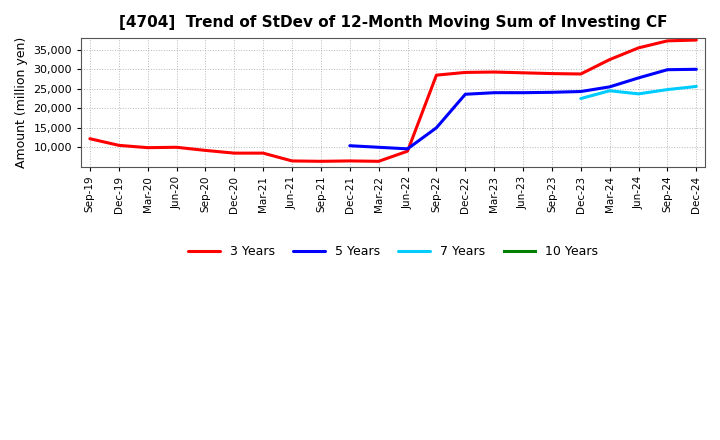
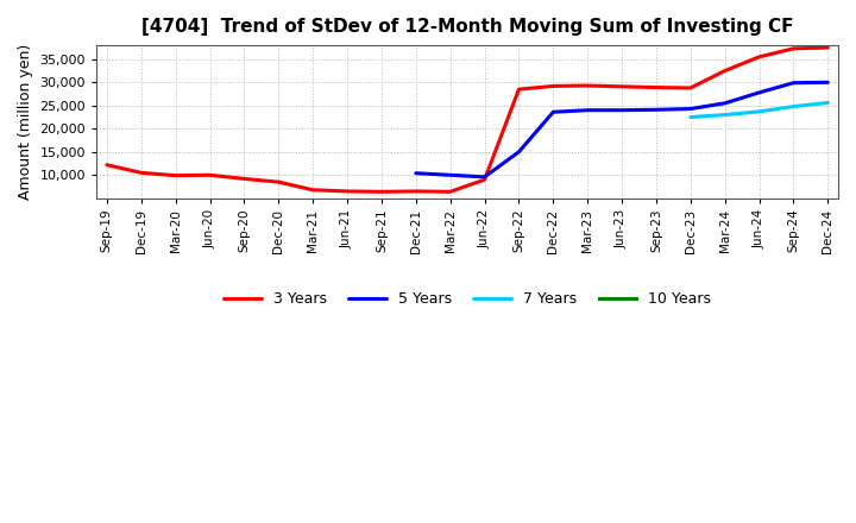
3 Years/Mar-21: 8,500 -> 6,800
7 Years/Mar-24: 24,500 -> 23,000
